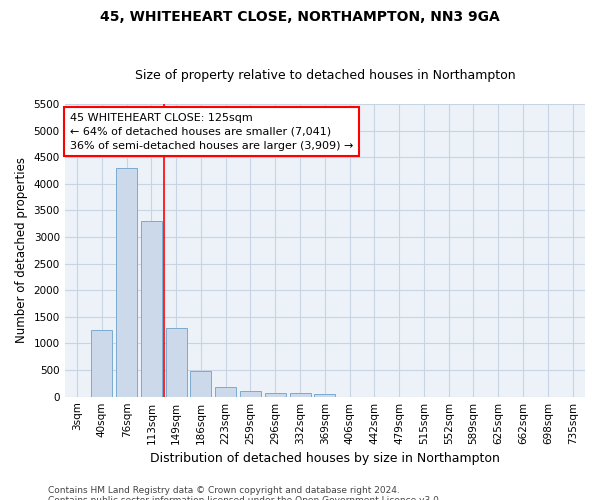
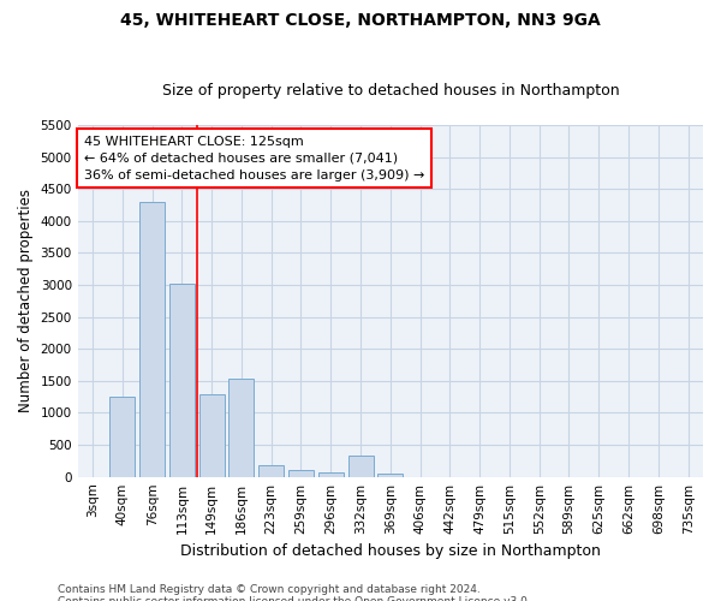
113sqm: 3300 -> 3020
186sqm: 480 -> 1540
332sqm: 60 -> 340
